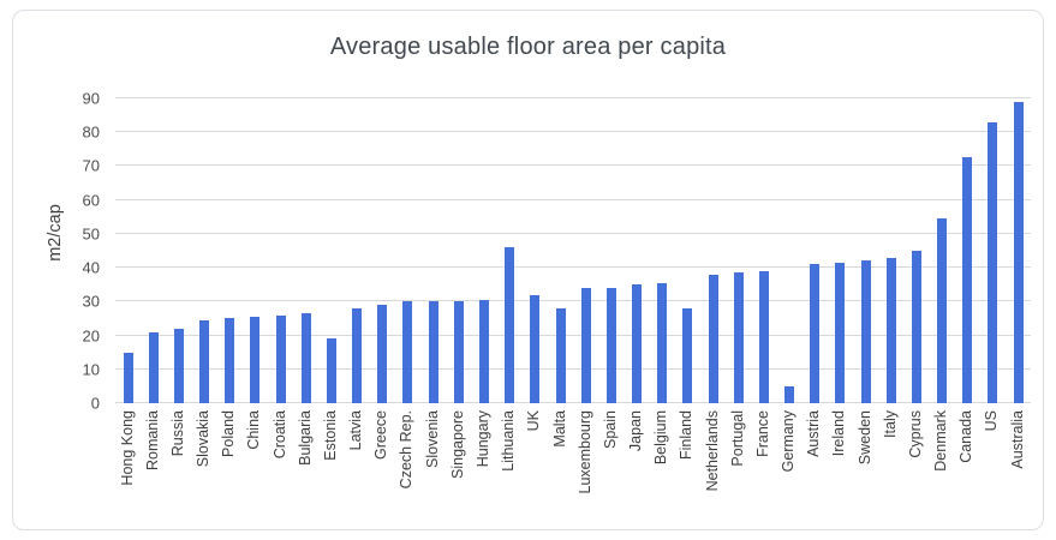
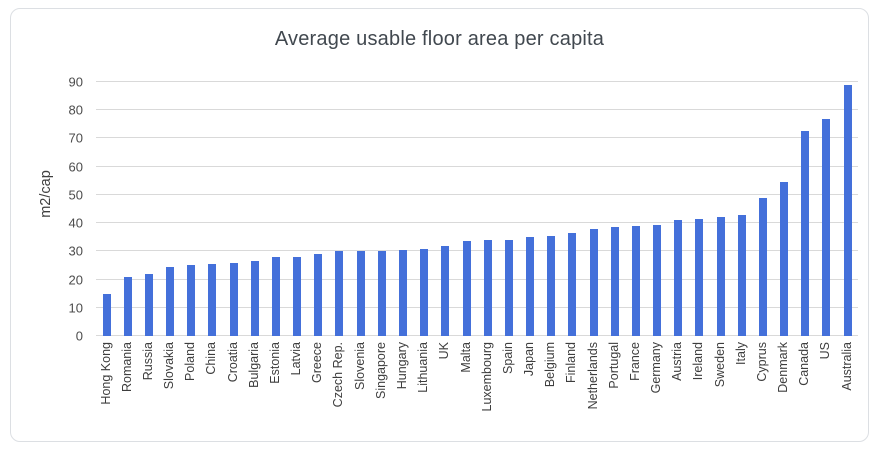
Estonia: 19 -> 28
Lithuania: 46 -> 31
Malta: 28 -> 34
Finland: 28 -> 36
Germany: 5 -> 40
Cyprus: 45 -> 49
US: 83 -> 77
